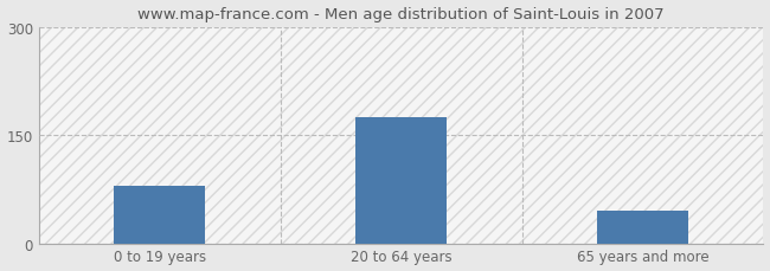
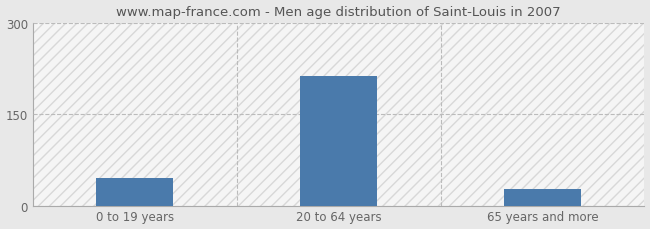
0 to 19 years: 80 -> 46
20 to 64 years: 175 -> 212
65 years and more: 45 -> 28
